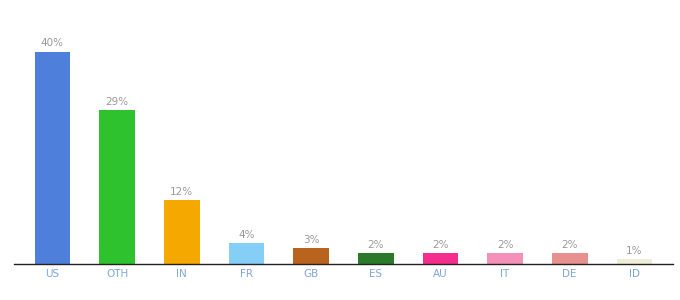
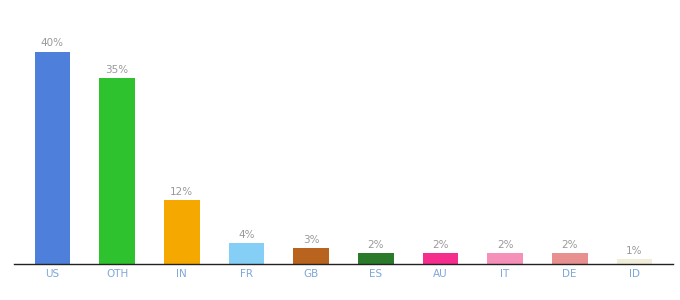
OTH: 29% -> 35%
